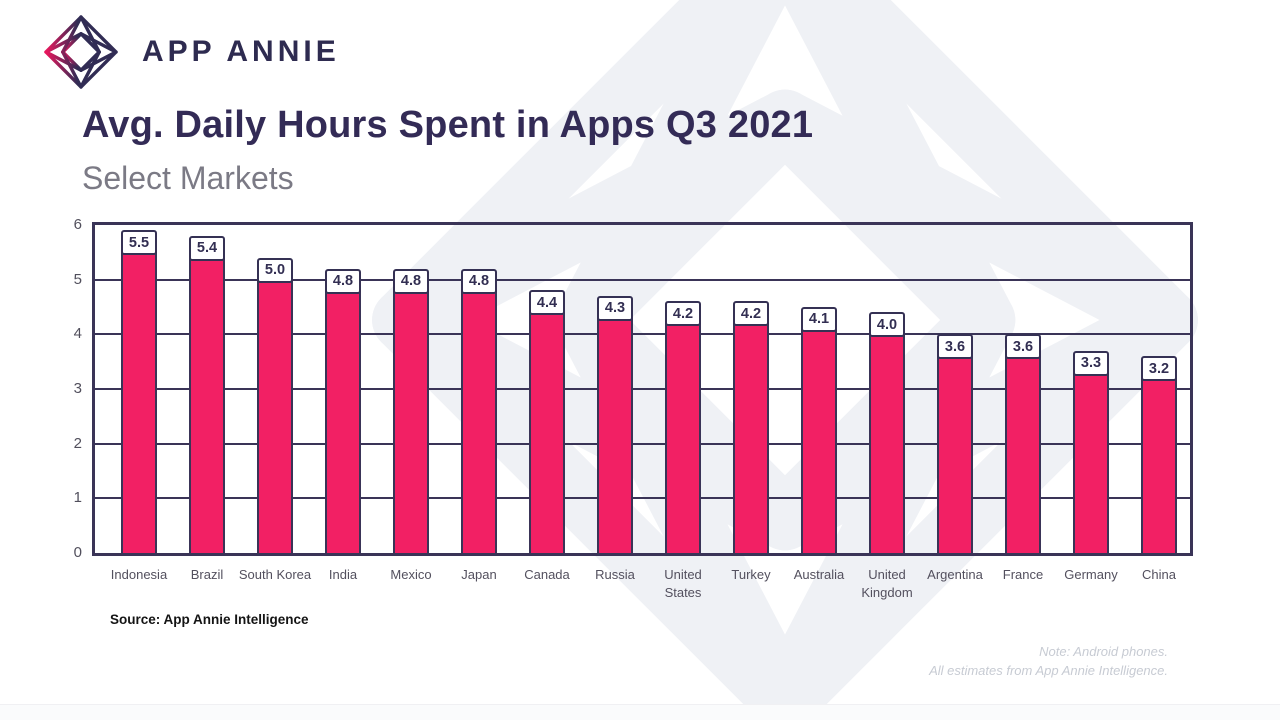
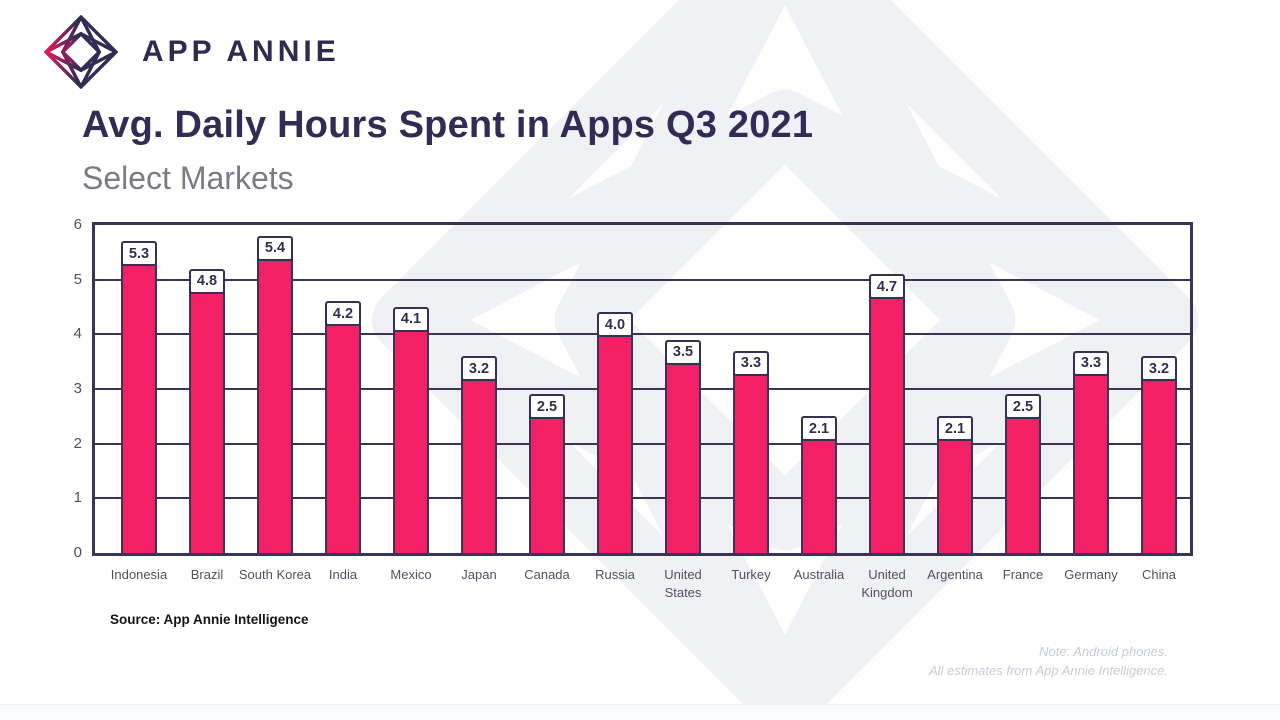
Indonesia: 5.5 -> 5.3
Brazil: 5.4 -> 4.8
South Korea: 5.0 -> 5.4
India: 4.8 -> 4.2
Mexico: 4.8 -> 4.1
Japan: 4.8 -> 3.2
Canada: 4.4 -> 2.5
Russia: 4.3 -> 4.0
United States: 4.2 -> 3.5
Turkey: 4.2 -> 3.3
Australia: 4.1 -> 2.1
United Kingdom: 4.0 -> 4.7
Argentina: 3.6 -> 2.1
France: 3.6 -> 2.5
